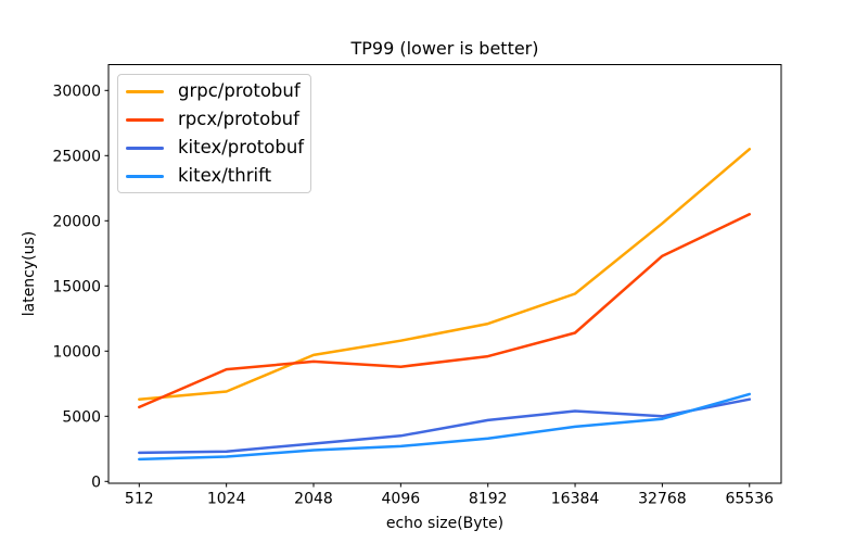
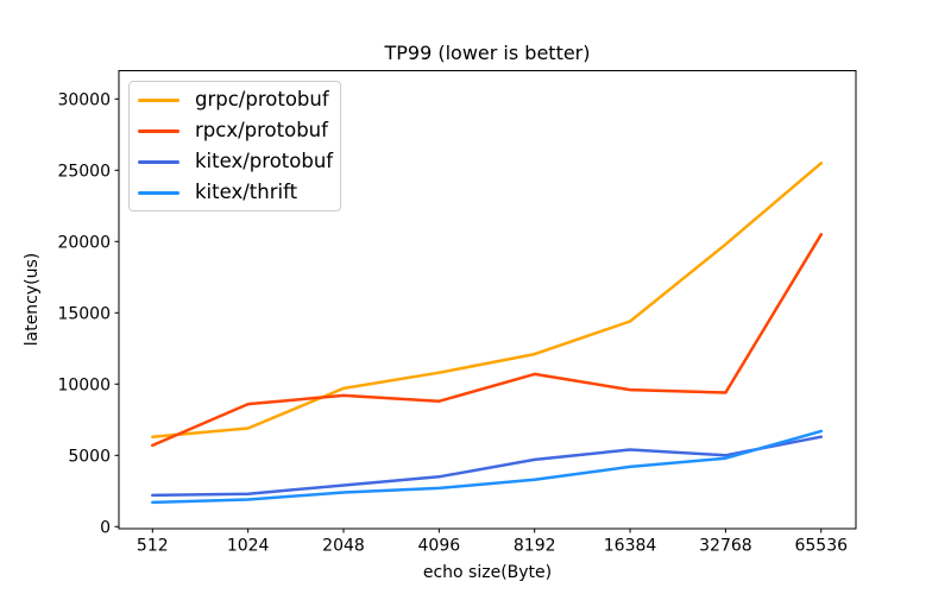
rpcx/protobuf/8192: 9600 -> 10700
rpcx/protobuf/16384: 11400 -> 9600
rpcx/protobuf/32768: 17300 -> 9400
